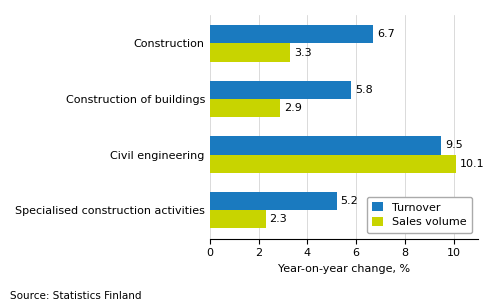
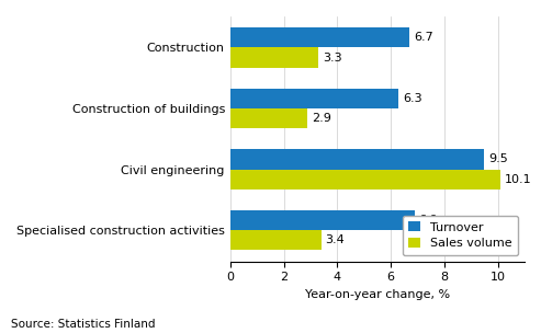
Turnover/Construction of buildings: 5.8 -> 6.3
Turnover/Specialised construction activities: 5.2 -> 6.9
Sales volume/Specialised construction activities: 2.3 -> 3.4
